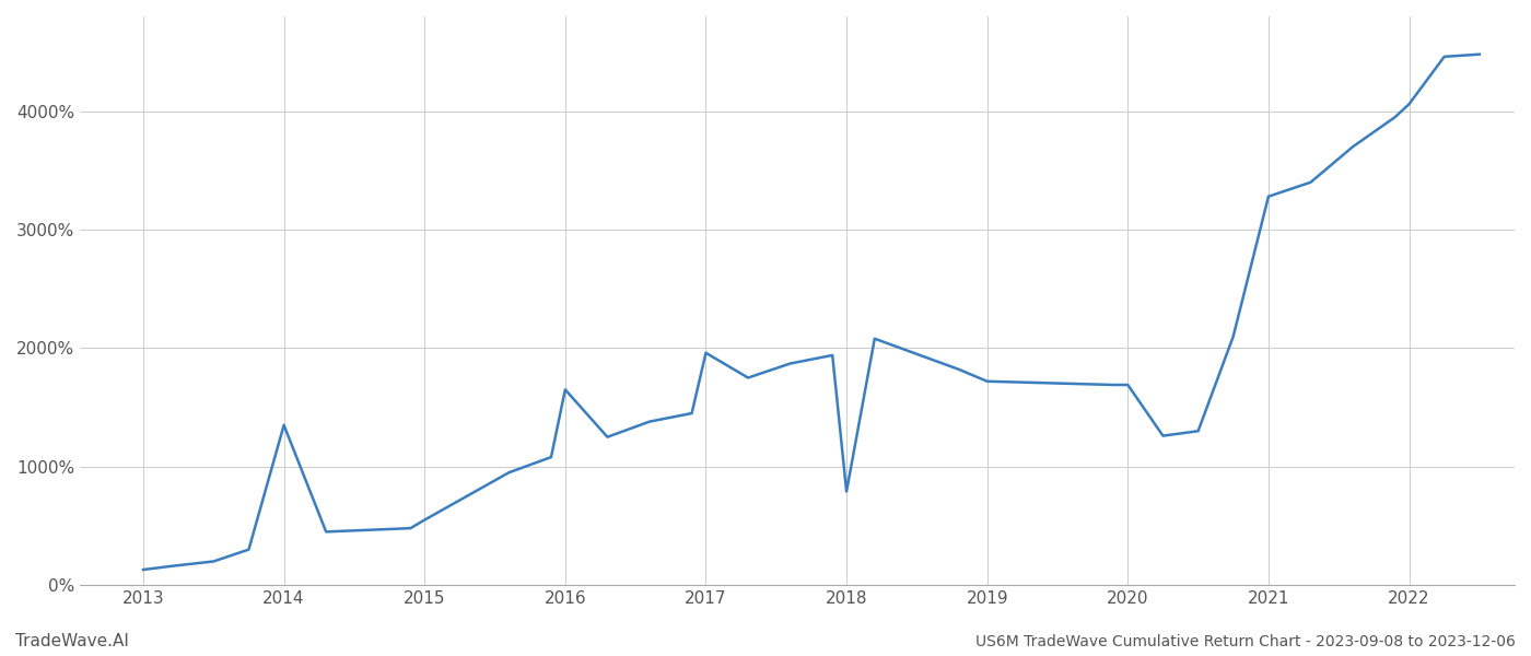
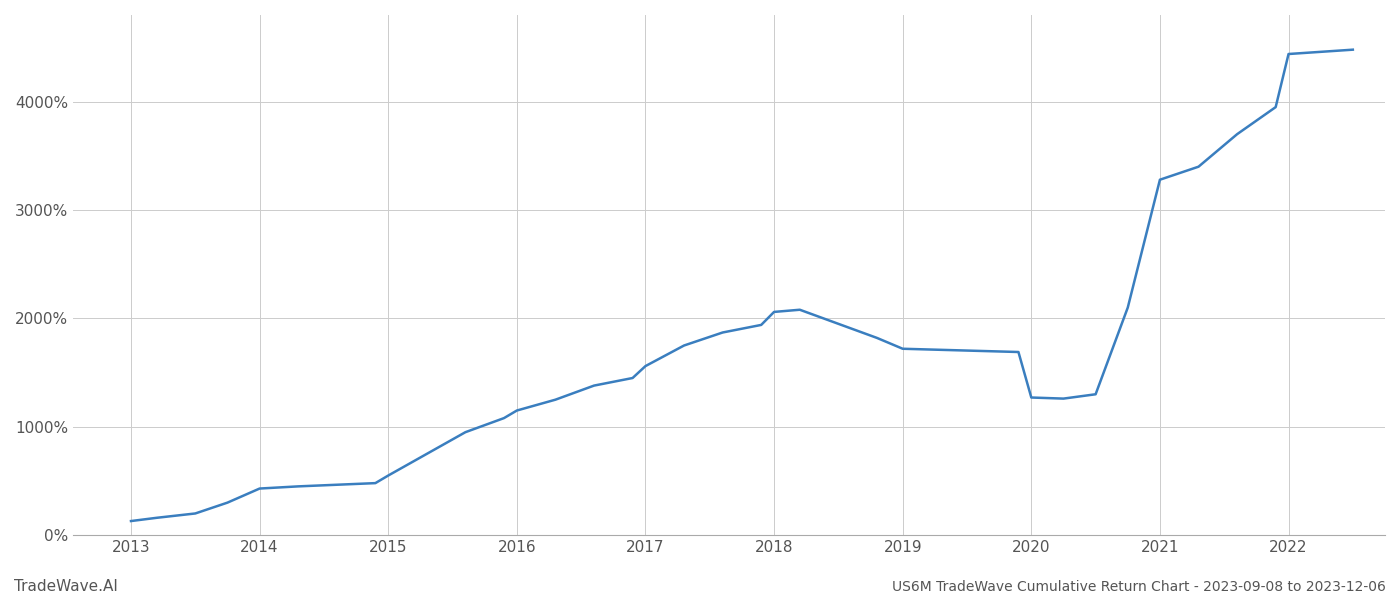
2014: 1350% -> 430%
2016: 1650% -> 1150%
2017: 1960% -> 1560%
2018: 790% -> 2060%
2020: 1690% -> 1270%
2022: 4060% -> 4440%
